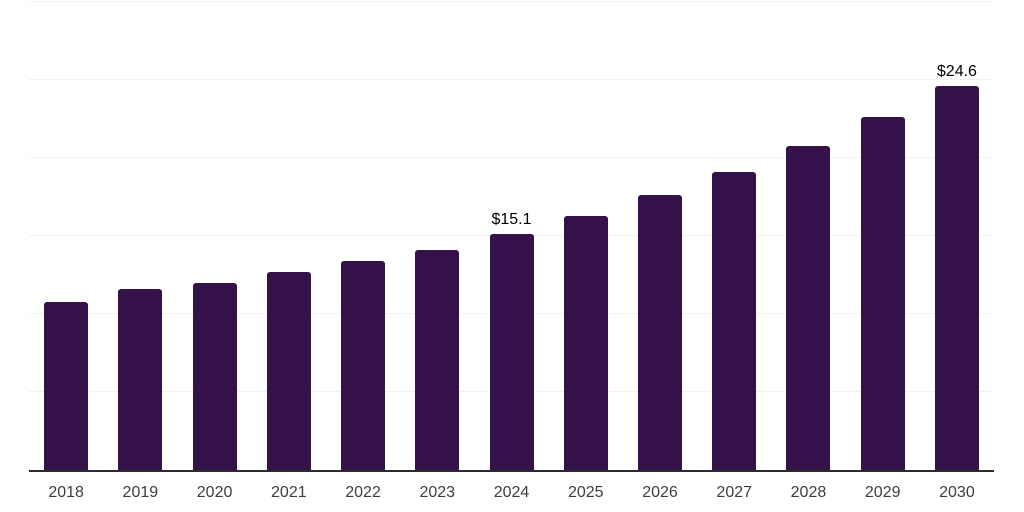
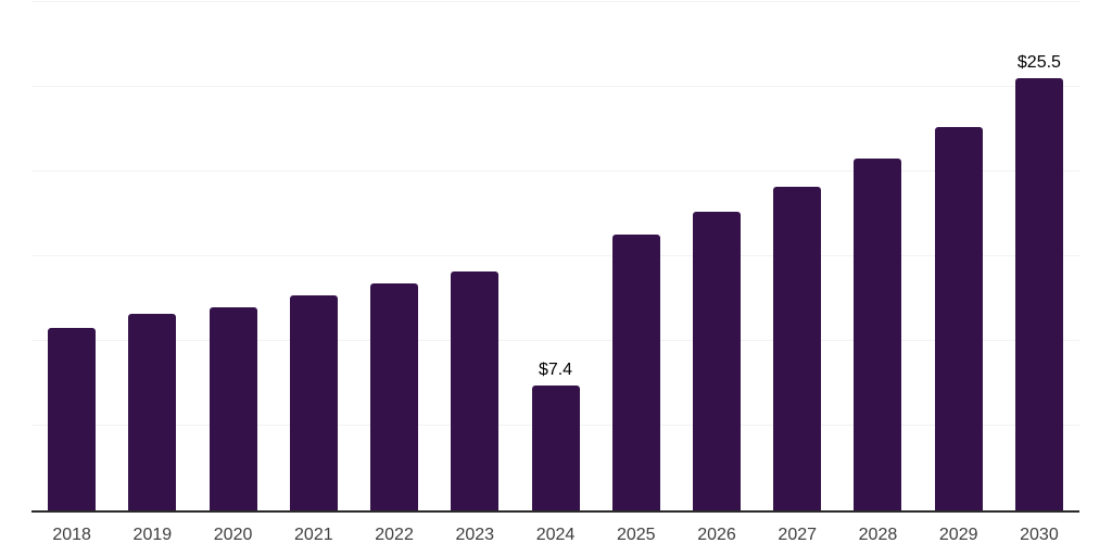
2024: $15.1 -> $7.4
2030: $24.6 -> $25.5
